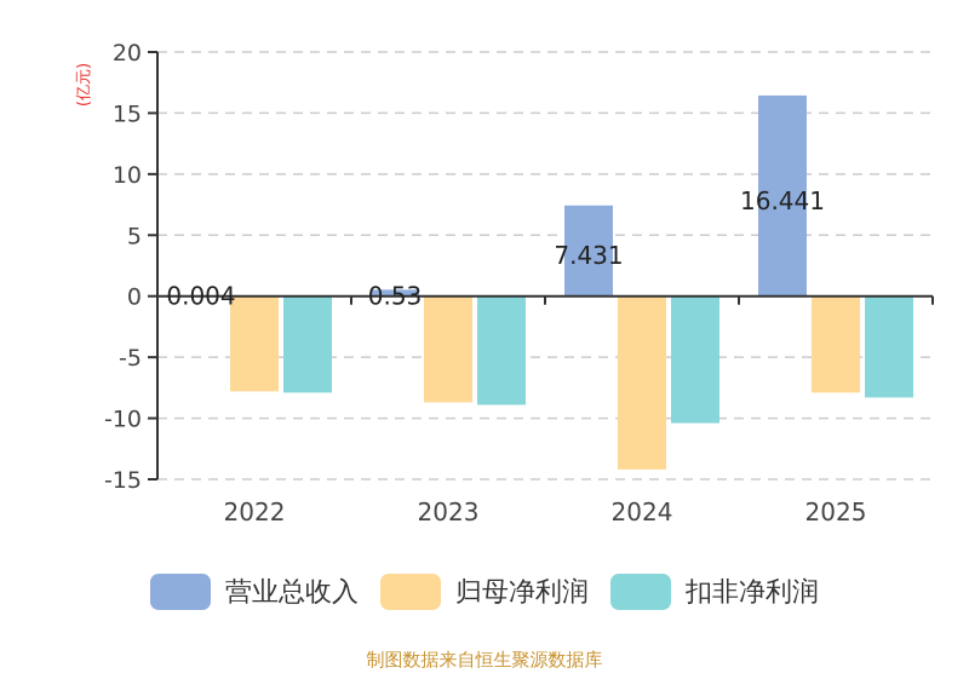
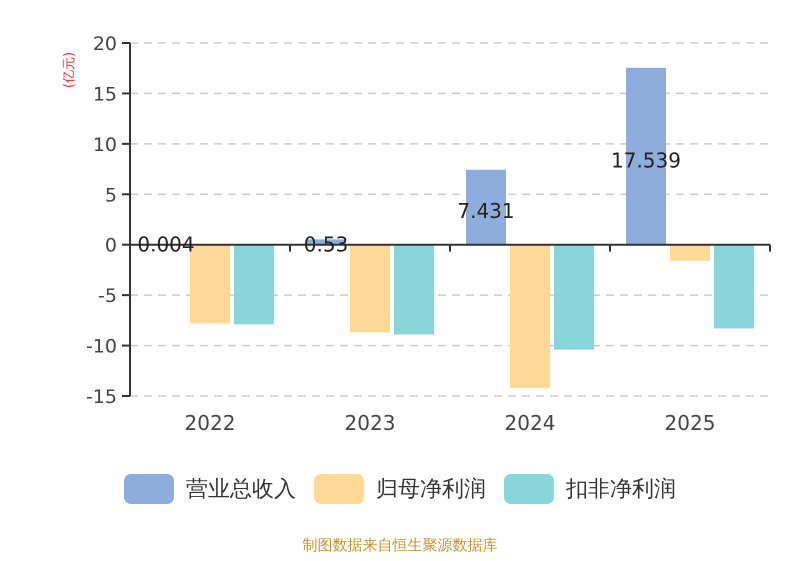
营业总收入/2025: 16.441 -> 17.539
归母净利润/2025: -7.9 -> -1.6
